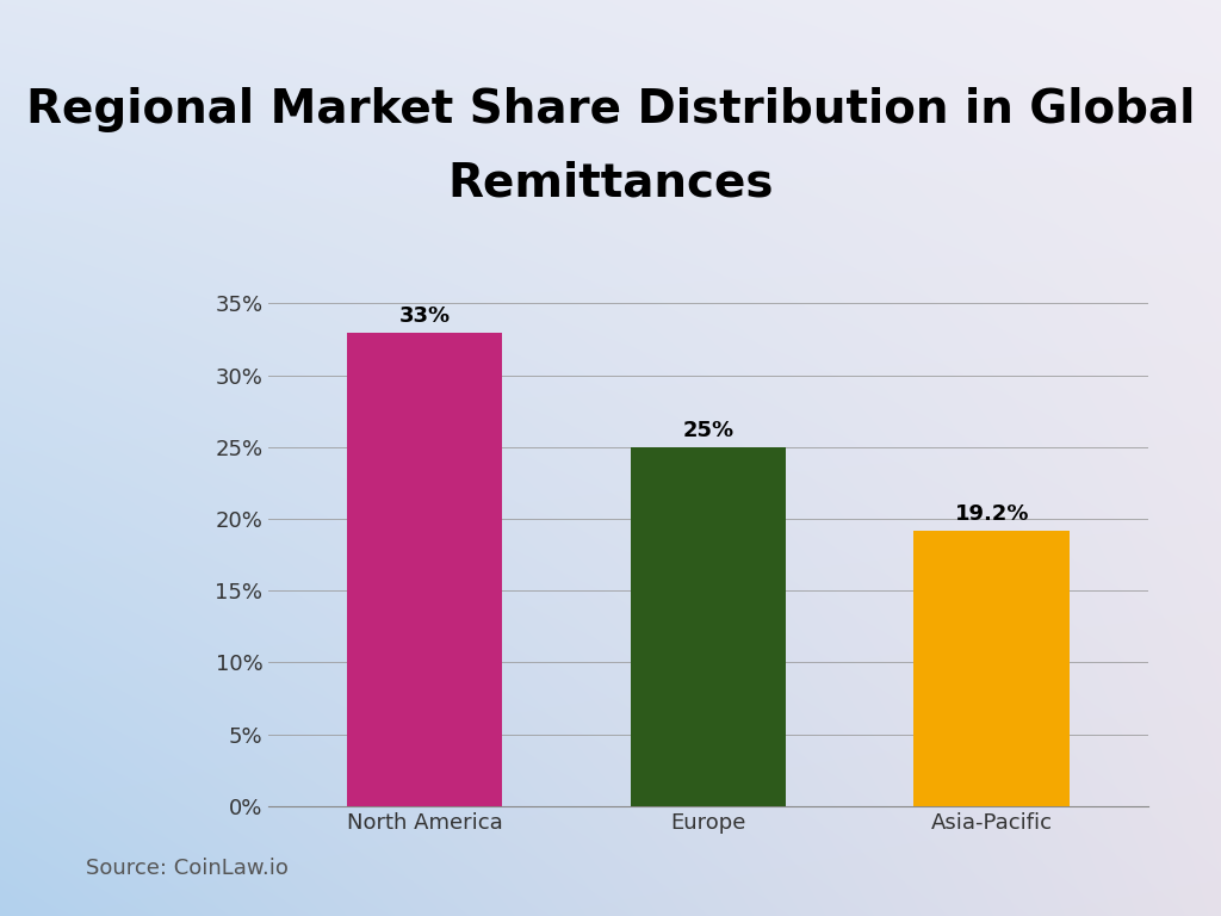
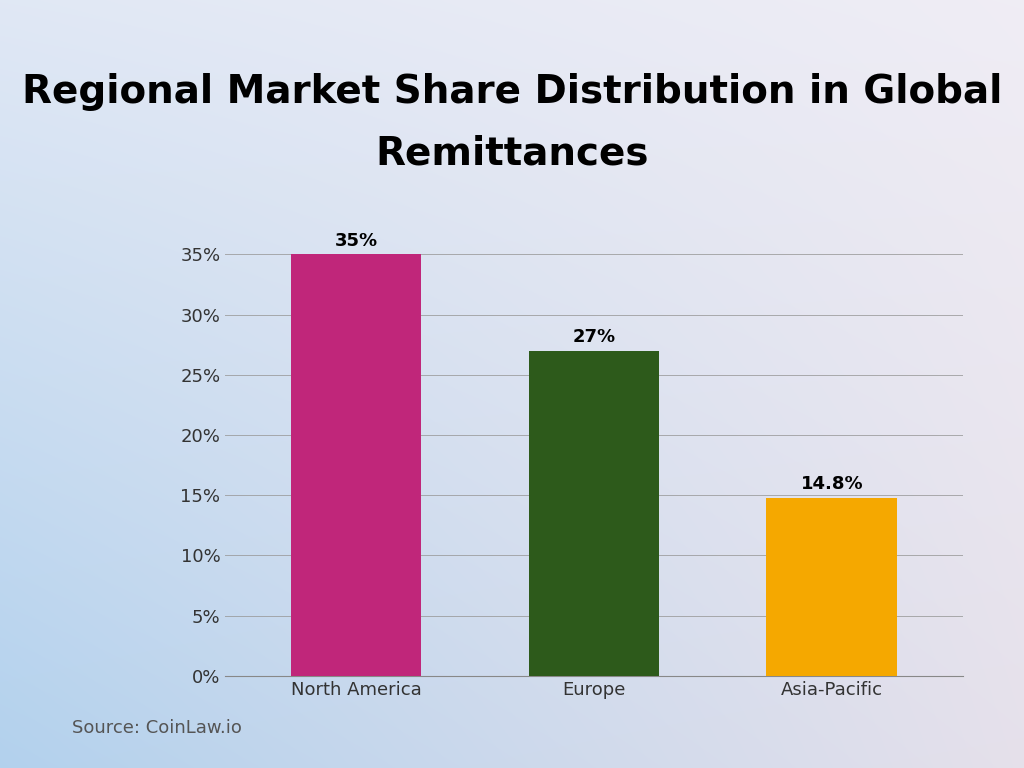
North America: 33% -> 35%
Europe: 25% -> 27%
Asia-Pacific: 19.2% -> 14.8%
